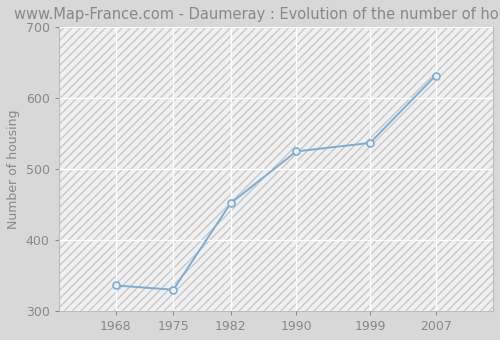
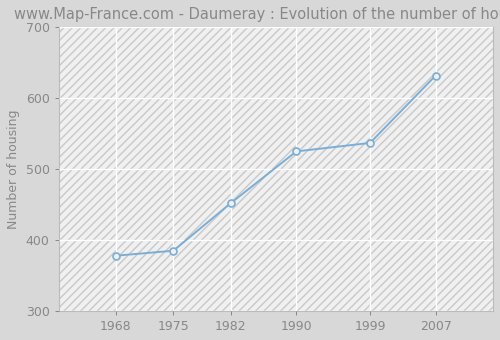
1968: 336 -> 378
1975: 330 -> 385
